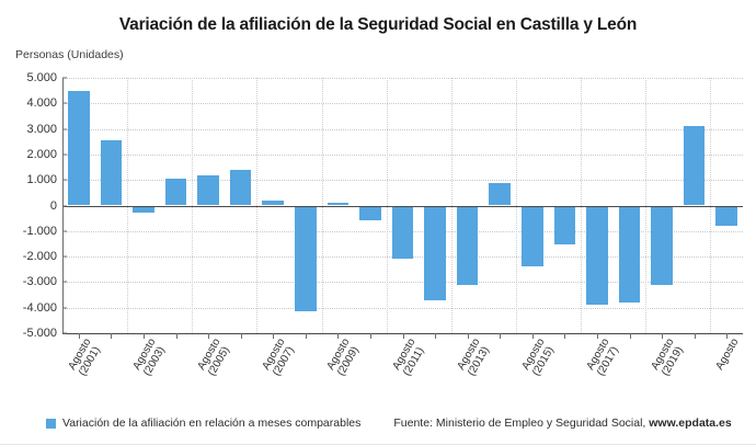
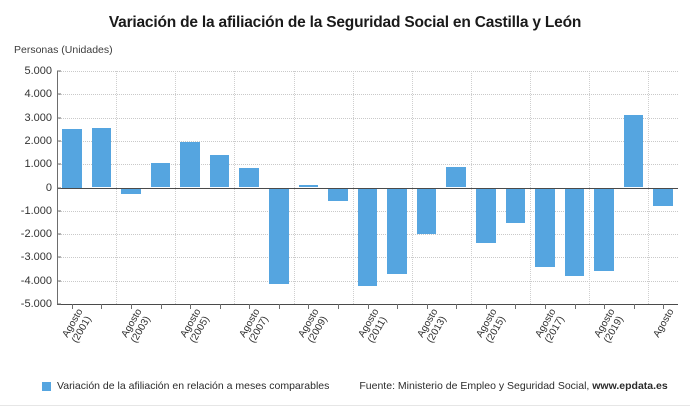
Agosto (2001): 4500 -> 2500
Agosto (2005): 1200 -> 2000
Agosto (2007): 200 -> 800
Agosto (2011): -2100 -> -4200
Agosto (2013): -3100 -> -2000
Agosto (2017): -3900 -> -3400
Agosto (2019): -3100 -> -3600
